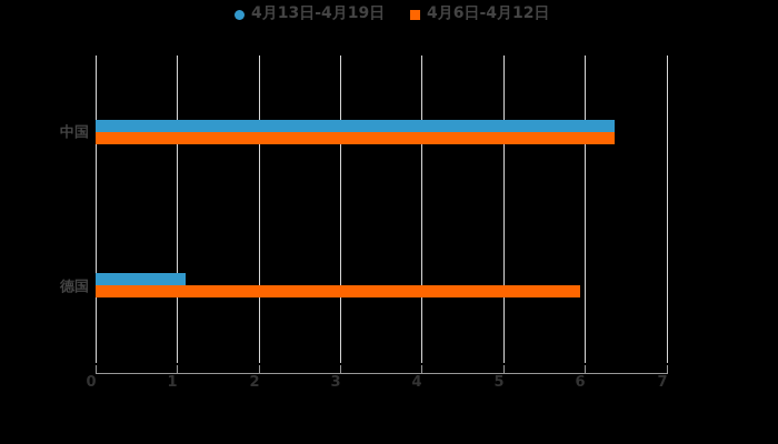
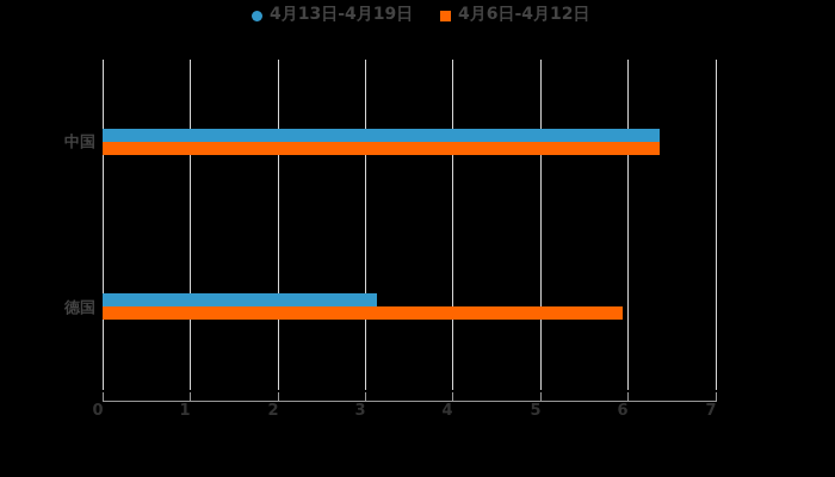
4月13日-4月19日/德国: 1.1 -> 3.1
